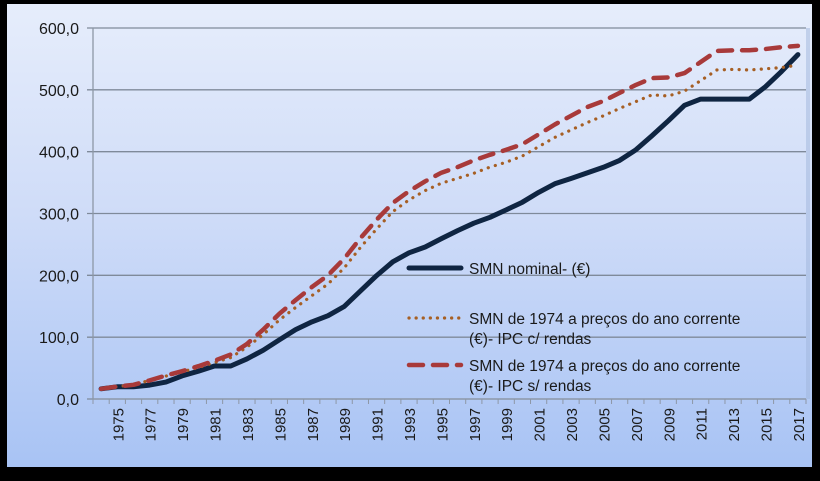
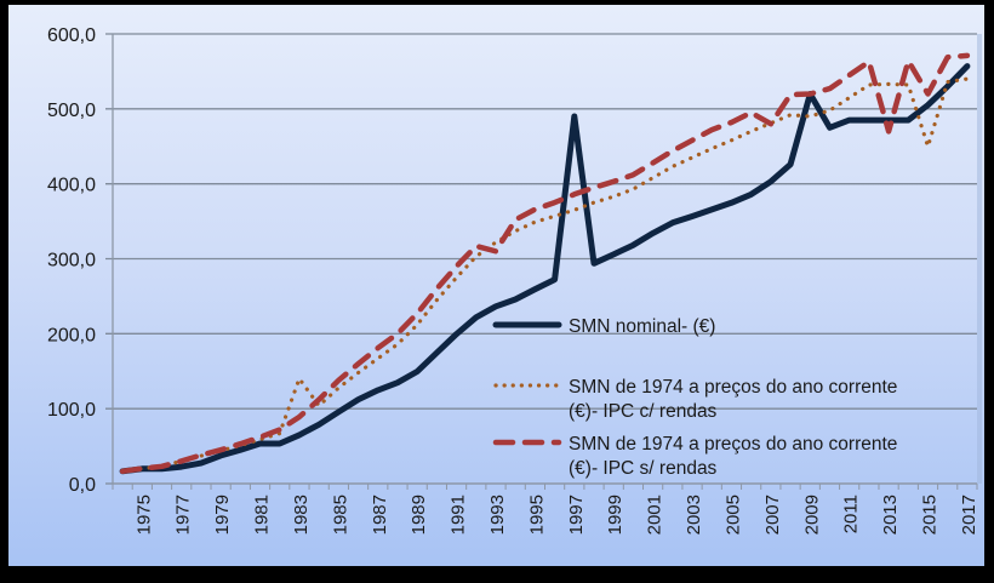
SMN de 1974 a preços do ano corrente (€)- IPC c/ rendas/1983: 80 -> 140
SMN de 1974 a preços do ano corrente (€)- IPC s/ rendas/1993: 340 -> 310
SMN nominal- (€)/1997: 280 -> 490
SMN de 1974 a preços do ano corrente (€)- IPC s/ rendas/2007: 510 -> 480
SMN nominal- (€)/2009: 450 -> 520
SMN de 1974 a preços do ano corrente (€)- IPC s/ rendas/2013: 560 -> 470
SMN de 1974 a preços do ano corrente (€)- IPC c/ rendas/2015: 530 -> 450
SMN de 1974 a preços do ano corrente (€)- IPC s/ rendas/2015: 570 -> 520
